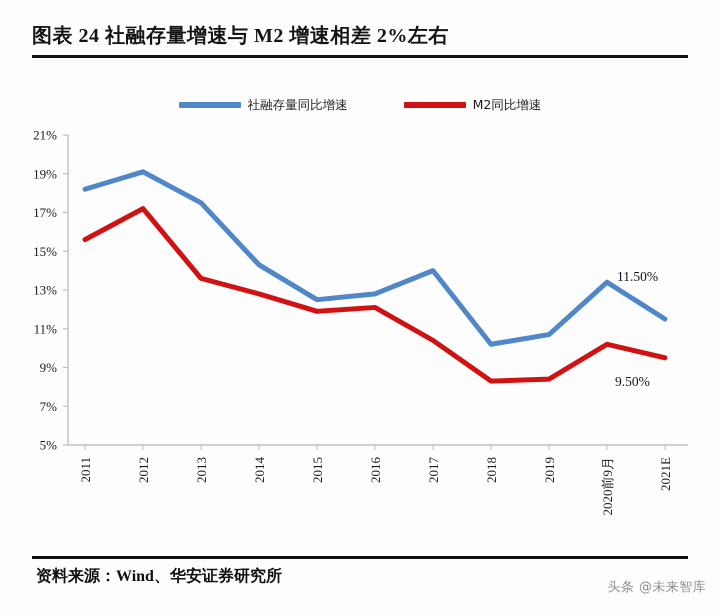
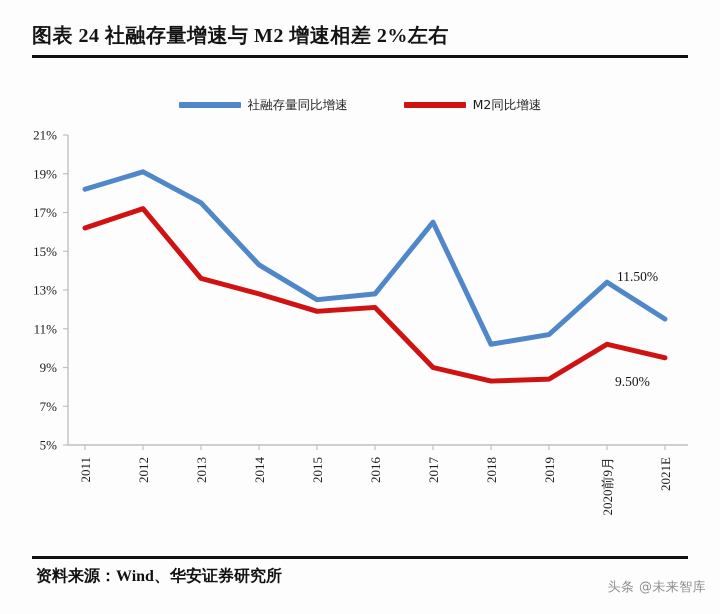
M2同比增速/2011: 15.6% -> 16.2%
社融存量同比增速/2017: 14.0% -> 16.5%
M2同比增速/2017: 10.4% -> 9.0%
